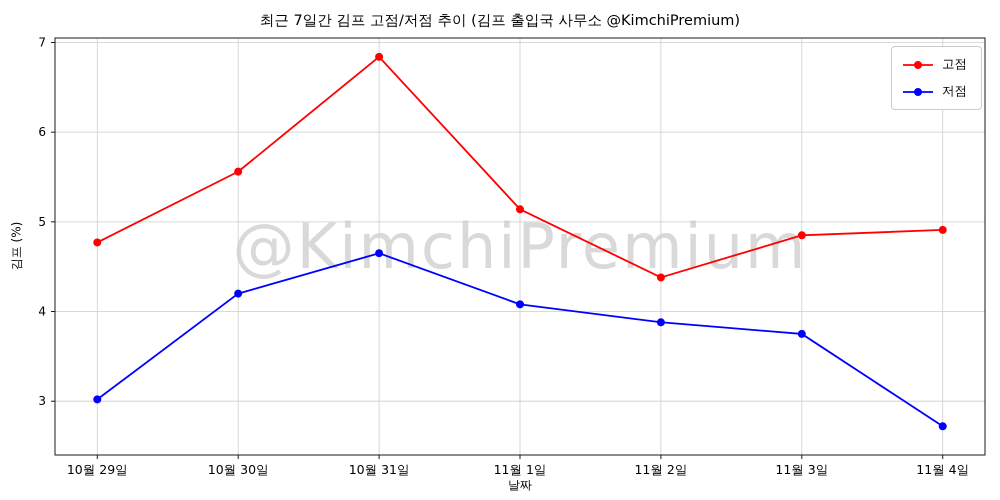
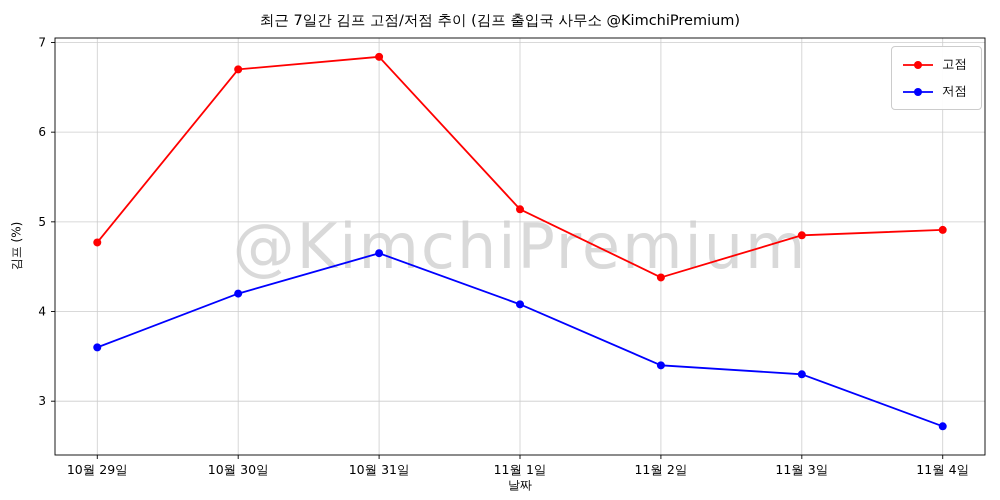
저점/10월 29일: 3.0 -> 3.6
고점/10월 30일: 5.6 -> 6.7
저점/11월 2일: 3.9 -> 3.4
저점/11월 3일: 3.8 -> 3.3
